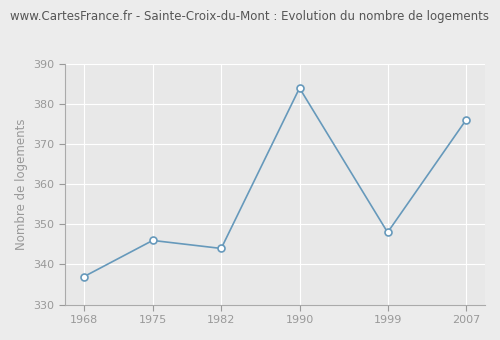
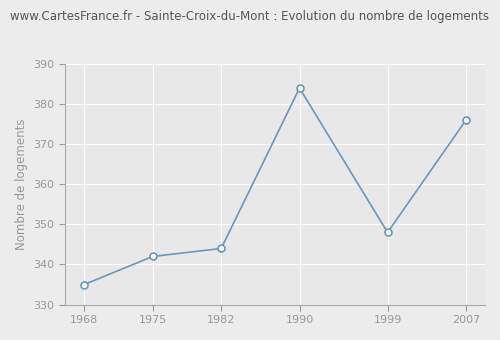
1968: 337 -> 335
1975: 346 -> 342
